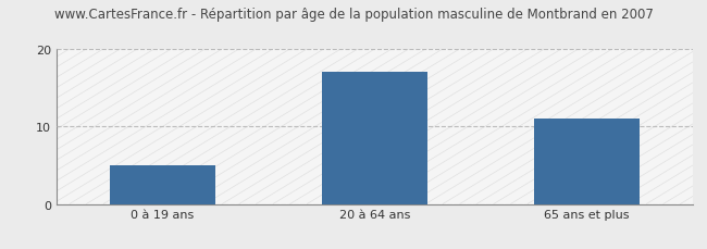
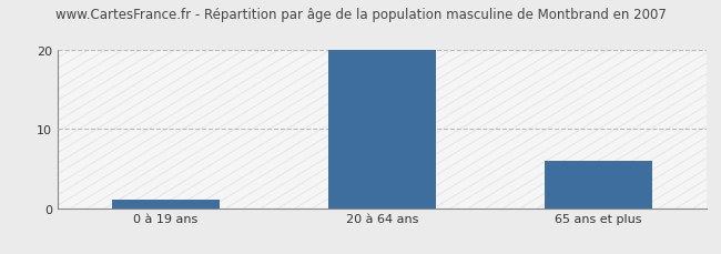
0 à 19 ans: 5 -> 1
20 à 64 ans: 17 -> 20
65 ans et plus: 11 -> 6
